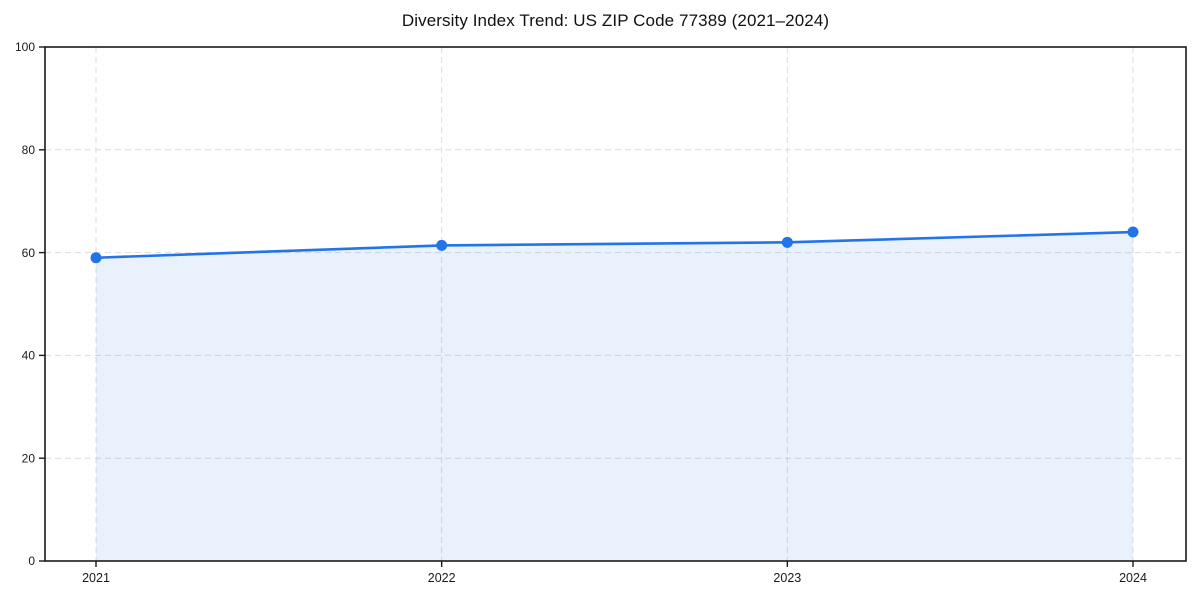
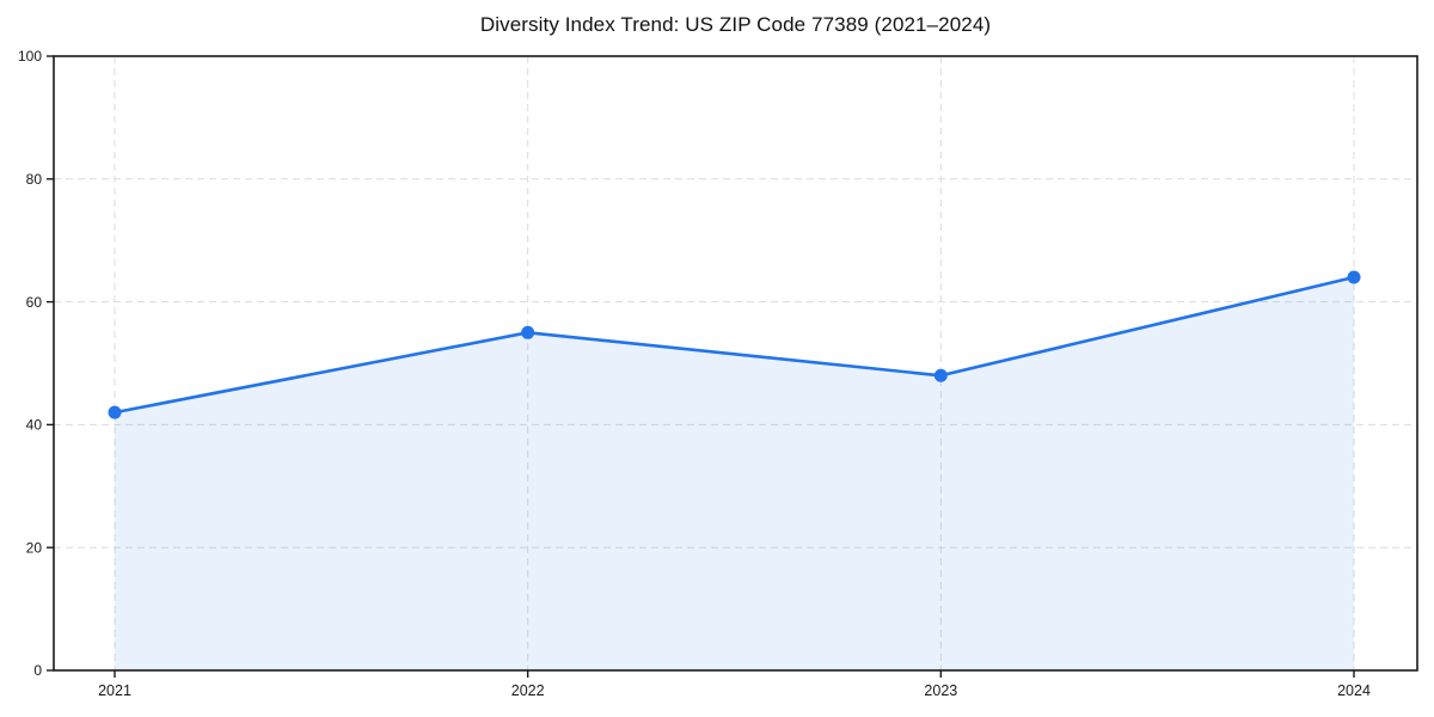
2021: 59 -> 42
2022: 61 -> 55
2023: 62 -> 48
